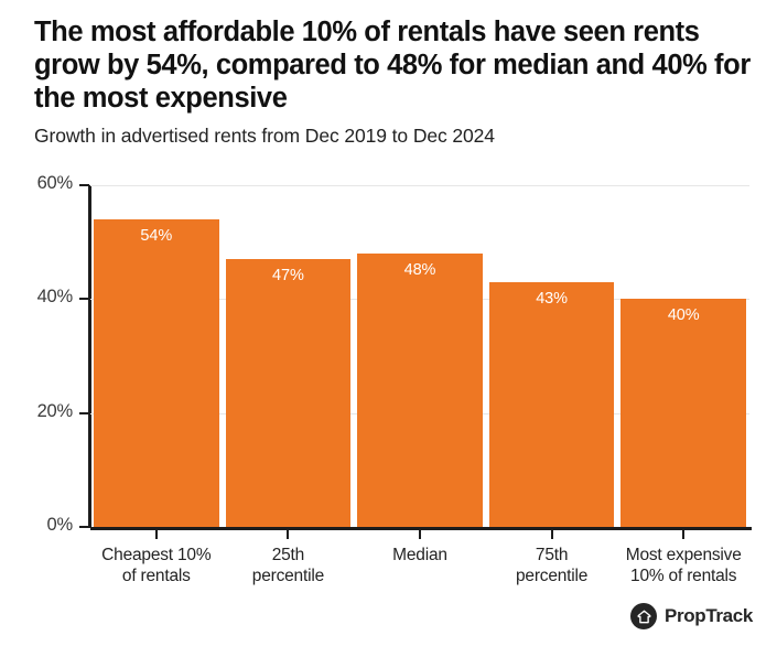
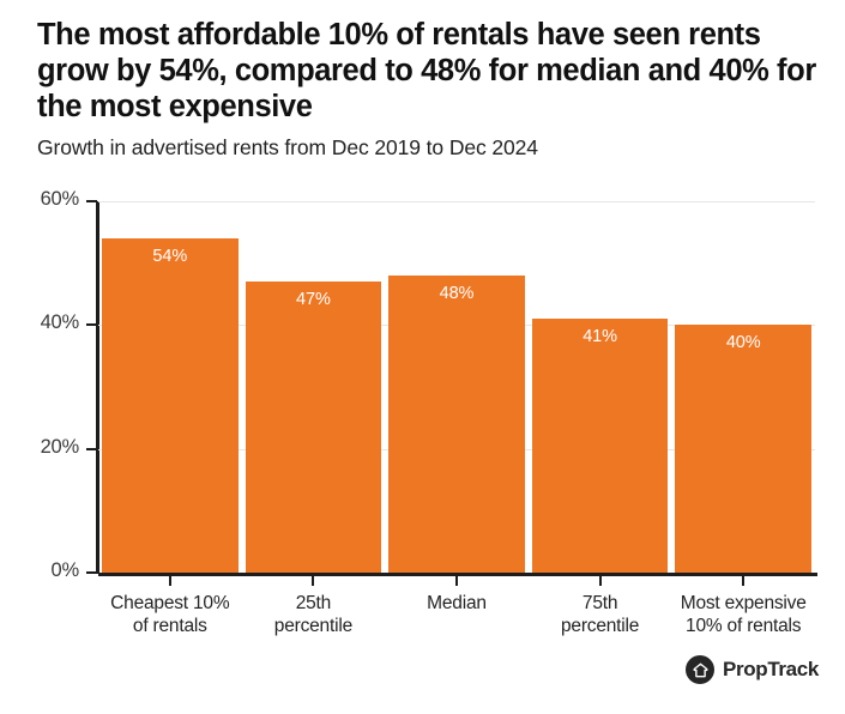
75th percentile: 43% -> 41%
